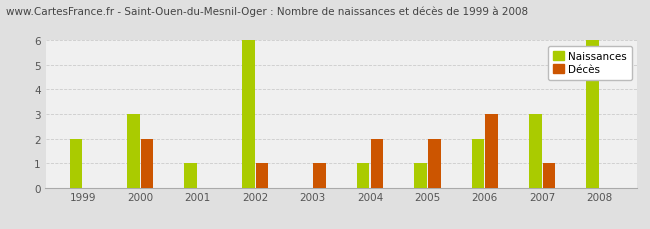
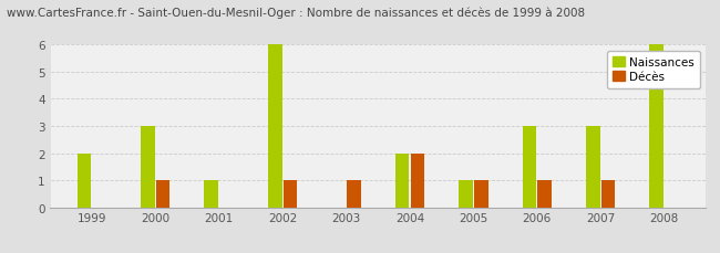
Décès/2000: 2 -> 1
Naissances/2004: 1 -> 2
Décès/2005: 2 -> 1
Naissances/2006: 2 -> 3
Décès/2006: 3 -> 1
